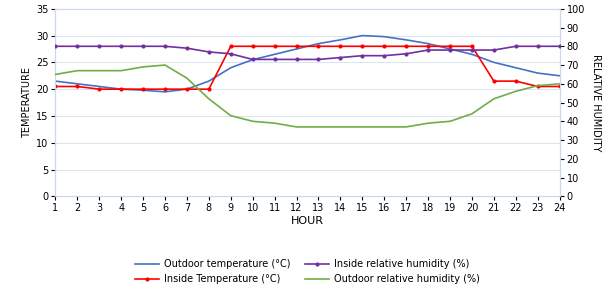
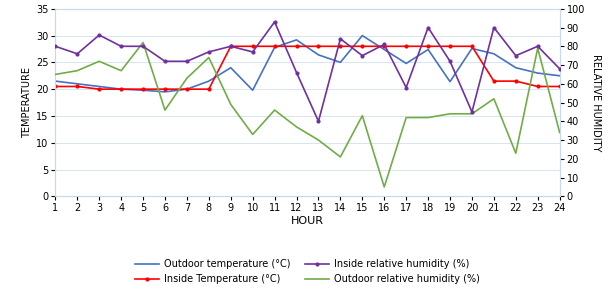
Inside relative humidity (%)/2: 80 -> 76
Inside relative humidity (%)/3: 80 -> 86
Outdoor relative humidity (%)/3: 67 -> 72
Outdoor relative humidity (%)/5: 69 -> 82
Inside relative humidity (%)/6: 80 -> 72
Outdoor relative humidity (%)/6: 70 -> 46
Inside relative humidity (%)/7: 79 -> 72
Outdoor relative humidity (%)/8: 52 -> 74
Inside relative humidity (%)/9: 76 -> 80
Outdoor relative humidity (%)/9: 43 -> 49
Outdoor temperature (°C)/10: 25.5 -> 19.8
Inside relative humidity (%)/10: 73 -> 77
Outdoor relative humidity (%)/10: 40 -> 33
Outdoor temperature (°C)/11: 26.5 -> 27.8
Inside relative humidity (%)/11: 73 -> 93
Outdoor relative humidity (%)/11: 39 -> 46
Outdoor temperature (°C)/12: 27.5 -> 29.2
Inside relative humidity (%)/12: 73 -> 66
Outdoor temperature (°C)/13: 28.5 -> 26.4
Inside relative humidity (%)/13: 73 -> 40
Outdoor relative humidity (%)/13: 37 -> 30
Outdoor temperature (°C)/14: 29.2 -> 25.0
Inside relative humidity (%)/14: 74 -> 84
Outdoor relative humidity (%)/14: 37 -> 21
Outdoor relative humidity (%)/15: 37 -> 43
Outdoor temperature (°C)/16: 29.8 -> 27.4
Inside relative humidity (%)/16: 75 -> 81
Outdoor relative humidity (%)/16: 37 -> 5
Outdoor temperature (°C)/17: 29.2 -> 24.8
Inside relative humidity (%)/17: 76 -> 58
Outdoor relative humidity (%)/17: 37 -> 42
Outdoor temperature (°C)/18: 28.5 -> 27.4
Inside relative humidity (%)/18: 78 -> 90
Outdoor relative humidity (%)/18: 39 -> 42
Outdoor temperature (°C)/19: 27.5 -> 21.4
Inside relative humidity (%)/19: 78 -> 72
Outdoor relative humidity (%)/19: 40 -> 44
Outdoor temperature (°C)/20: 26.5 -> 27.6
Inside relative humidity (%)/20: 78 -> 45
Outdoor temperature (°C)/21: 25.0 -> 26.6
Inside relative humidity (%)/21: 78 -> 90
Inside relative humidity (%)/22: 80 -> 75
Outdoor relative humidity (%)/22: 56 -> 23
Outdoor relative humidity (%)/23: 59 -> 79
Inside relative humidity (%)/24: 80 -> 68
Outdoor relative humidity (%)/24: 60 -> 34
